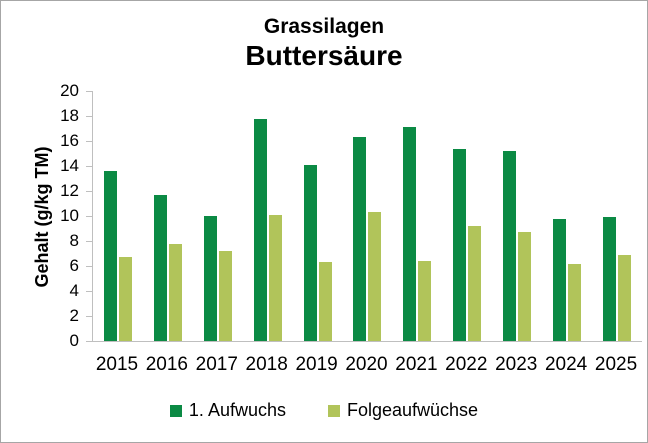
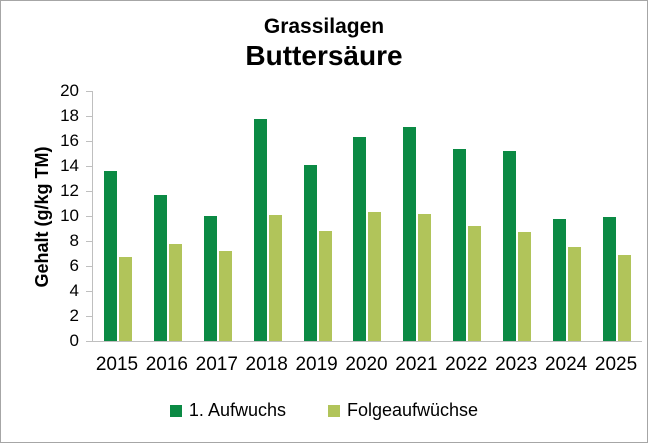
Folgeaufwüchse/2019: 6.3 -> 8.8
Folgeaufwüchse/2021: 6.4 -> 10.2
Folgeaufwüchse/2024: 6.2 -> 7.5
